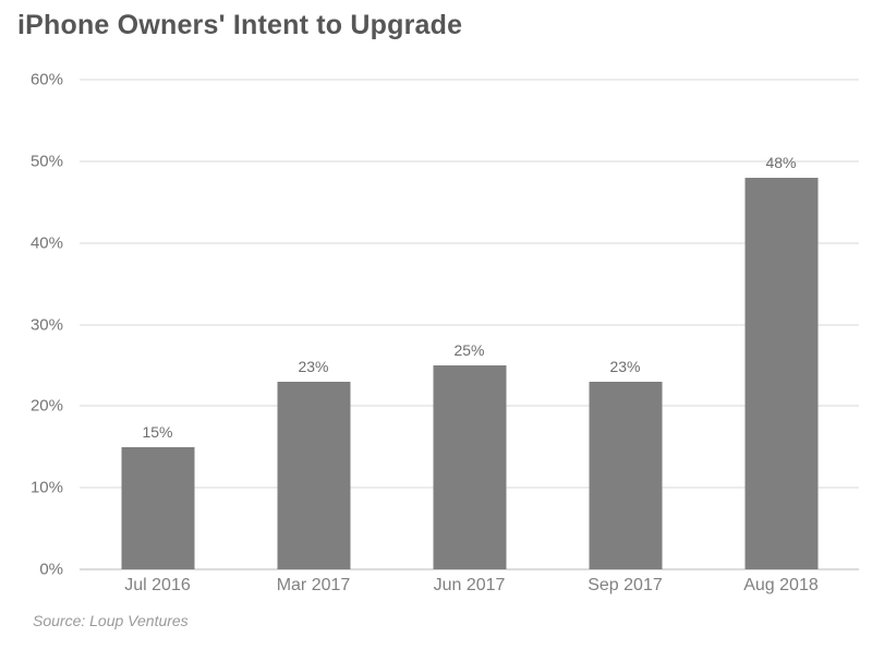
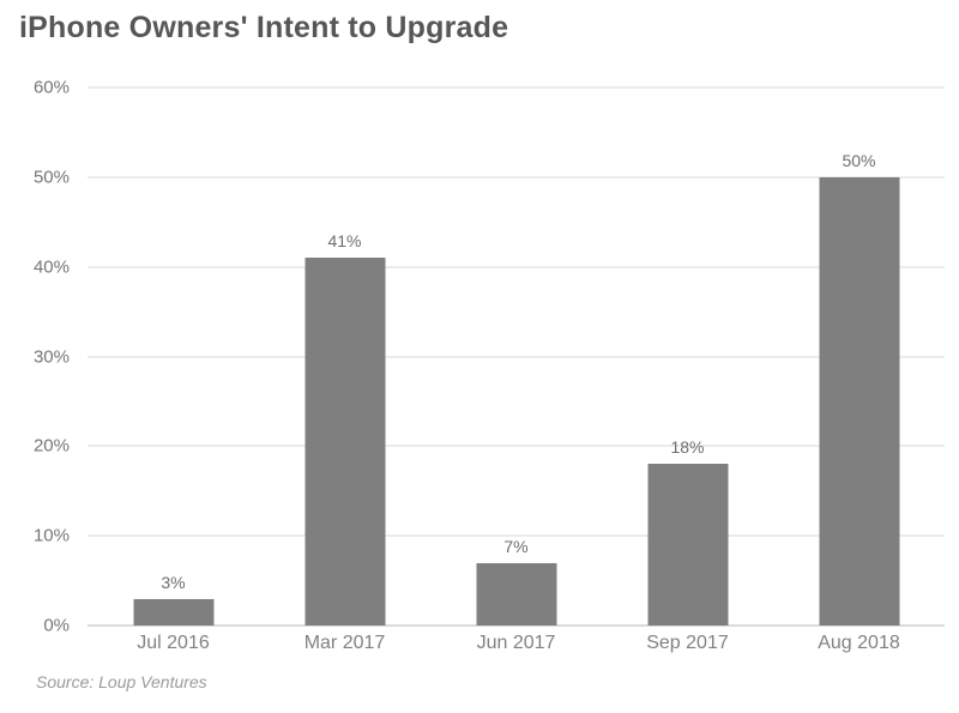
Jul 2016: 15% -> 3%
Mar 2017: 23% -> 41%
Jun 2017: 25% -> 7%
Sep 2017: 23% -> 18%
Aug 2018: 48% -> 50%
